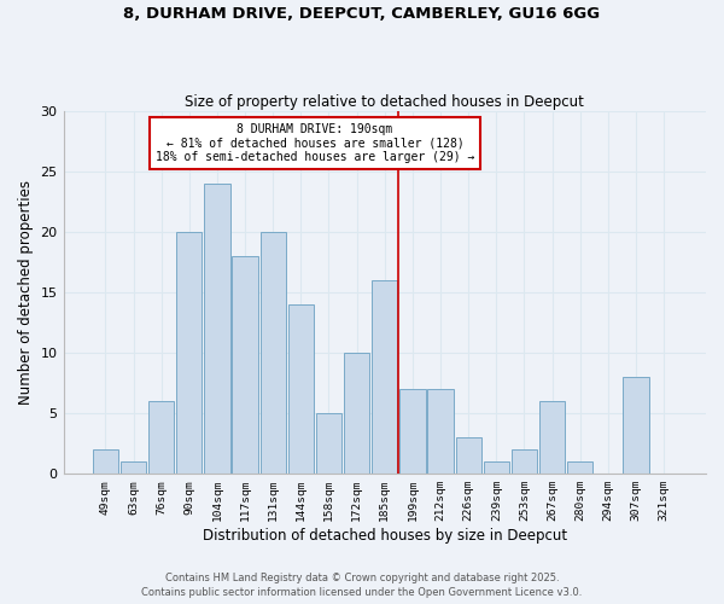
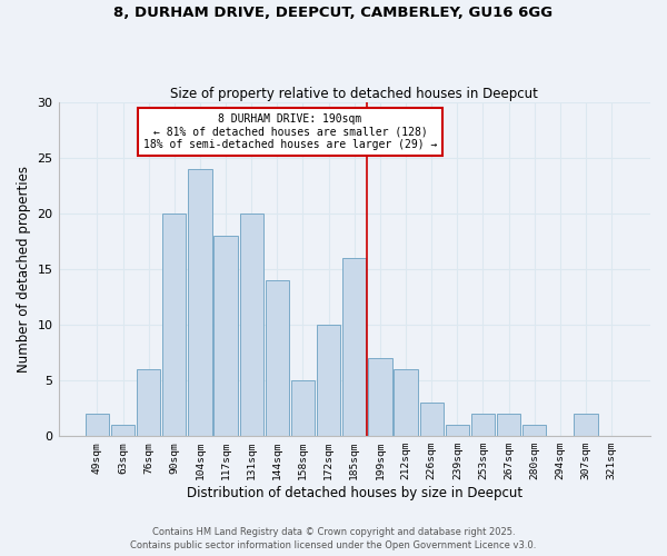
212sqm: 7 -> 6
267sqm: 6 -> 2
307sqm: 8 -> 2
